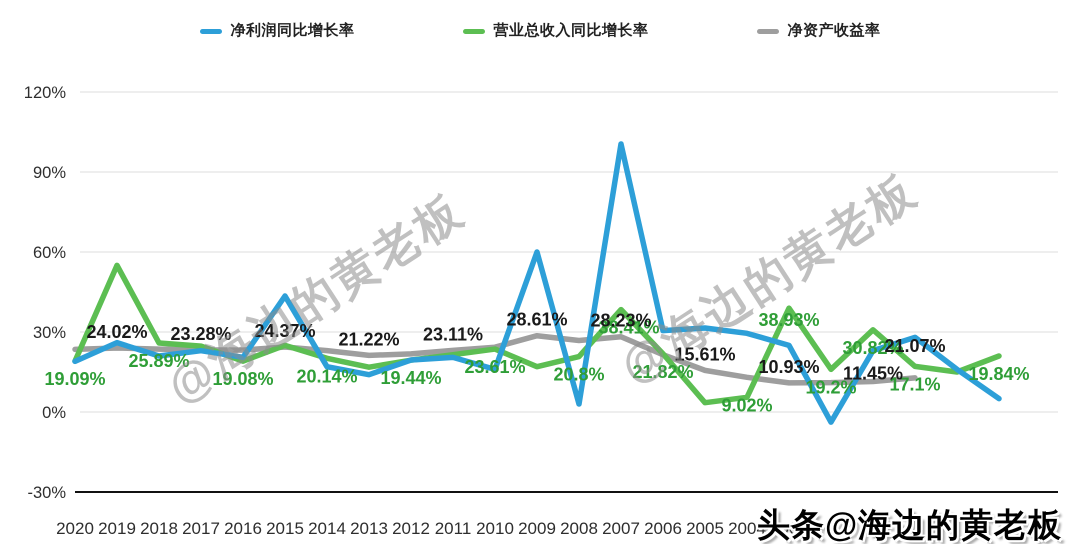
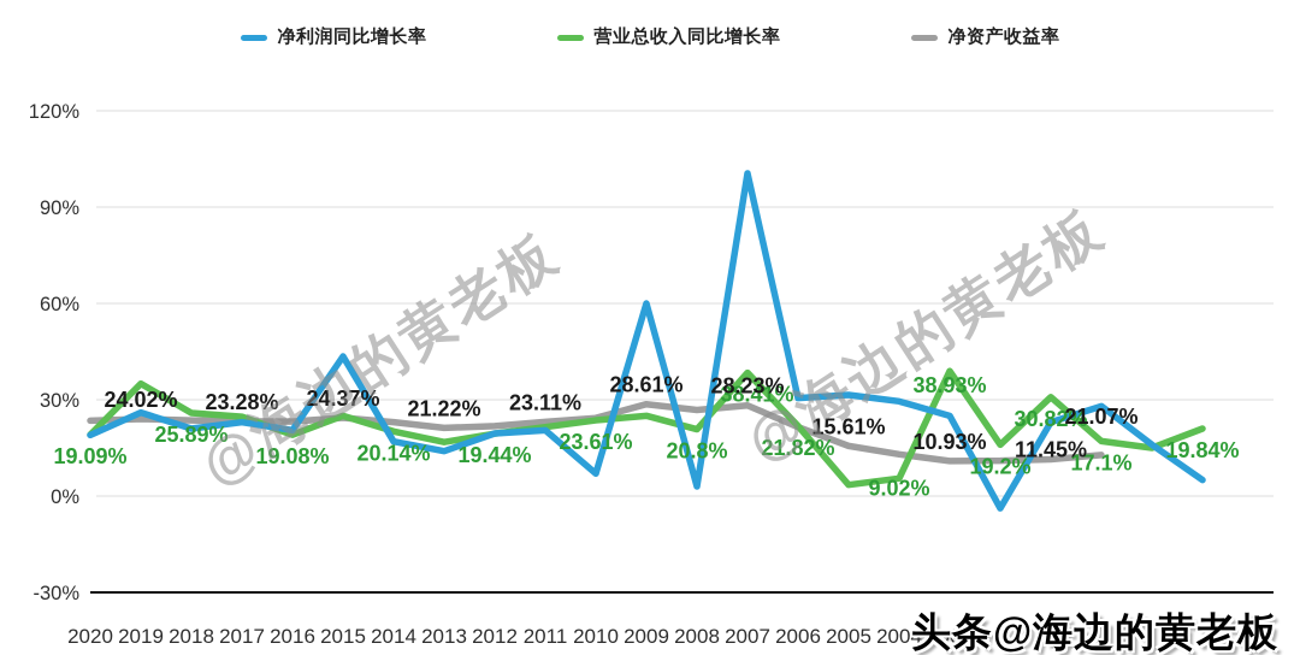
营业总收入同比增长率/2019: 55% -> 35%
净利润同比增长率/2010: 16% -> 7%
营业总收入同比增长率/2009: 17% -> 25%
